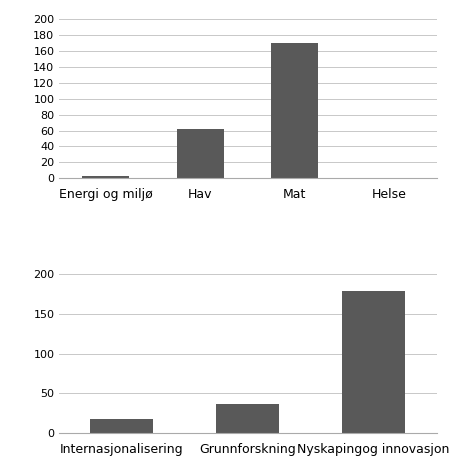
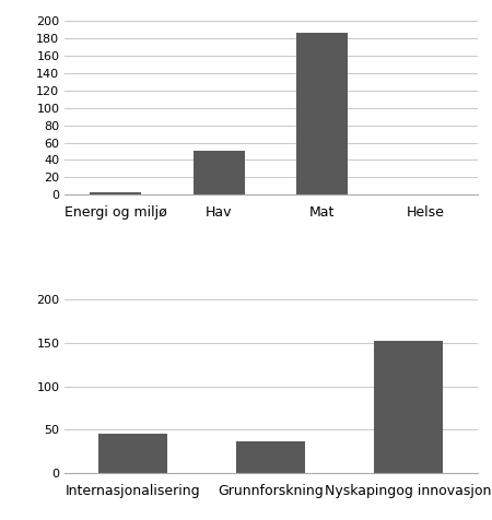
Hav: 62 -> 50
Mat: 170 -> 186
Internasjonalisering: 18 -> 46
Nyskapingog innovasjon: 178 -> 152
